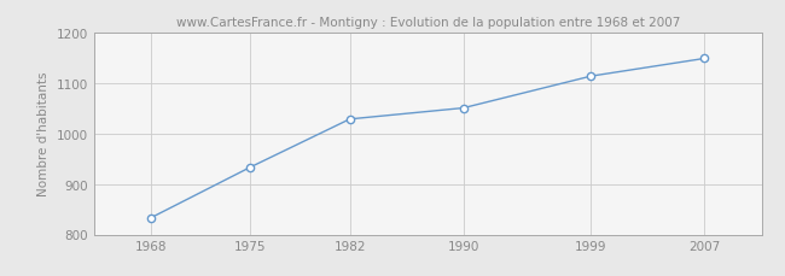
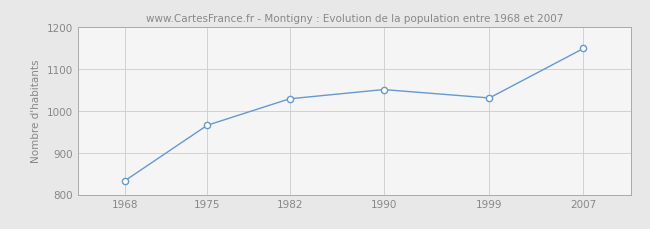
1975: 933 -> 965
1999: 1113 -> 1030
